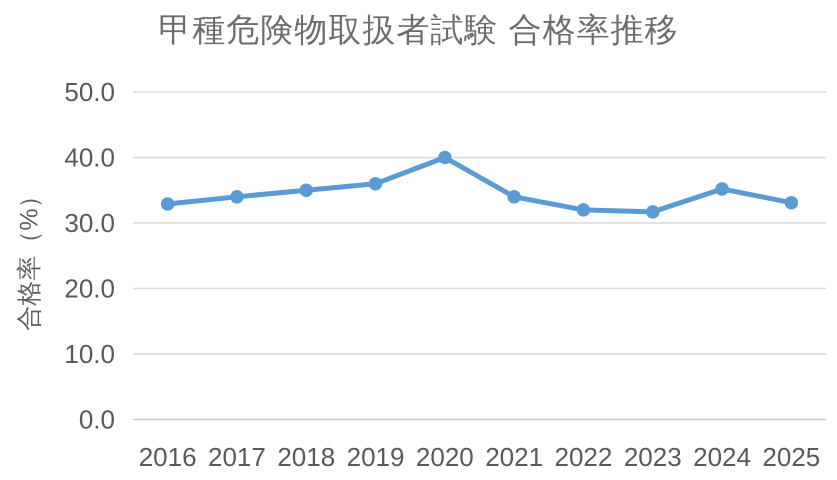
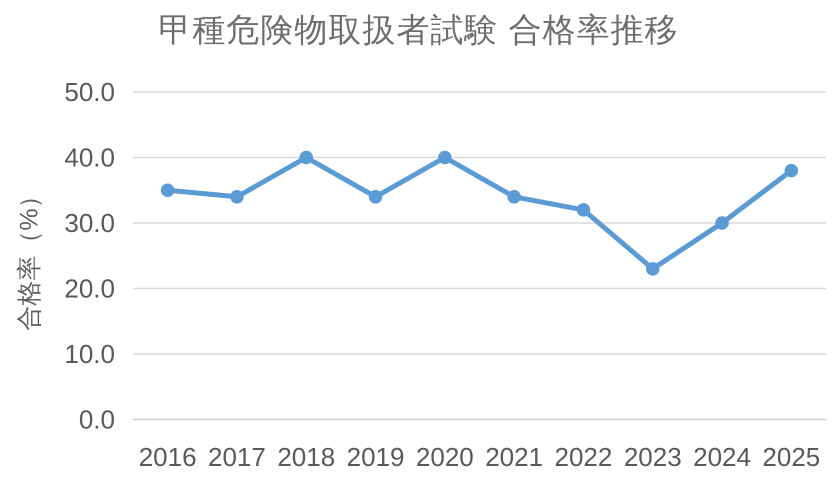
2016: 33 -> 35
2018: 35 -> 40
2019: 36 -> 34
2023: 32 -> 23
2024: 35 -> 30
2025: 33 -> 38
